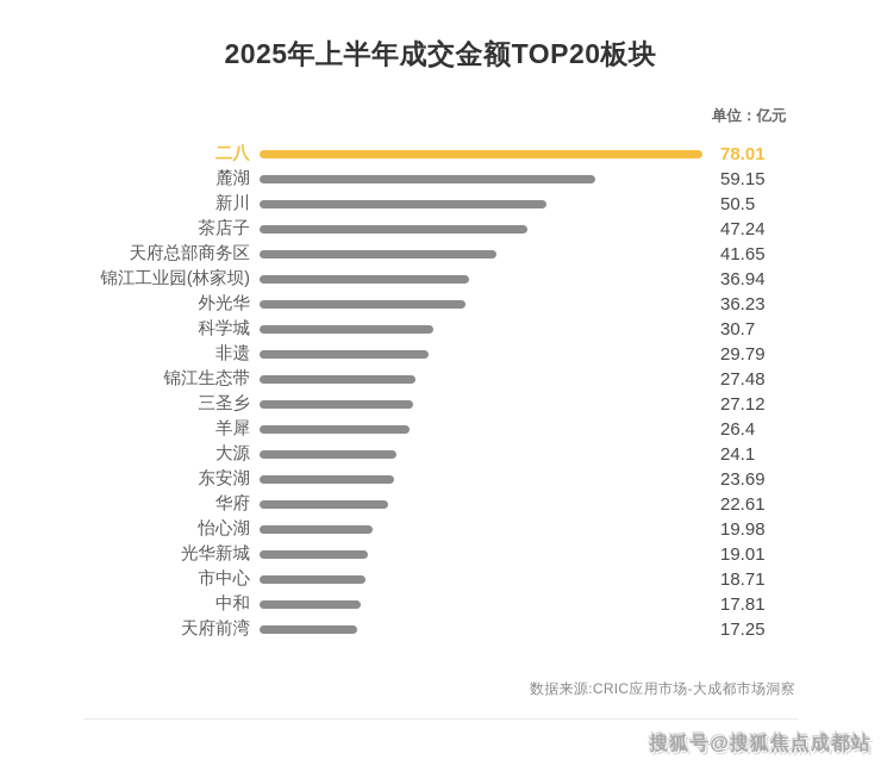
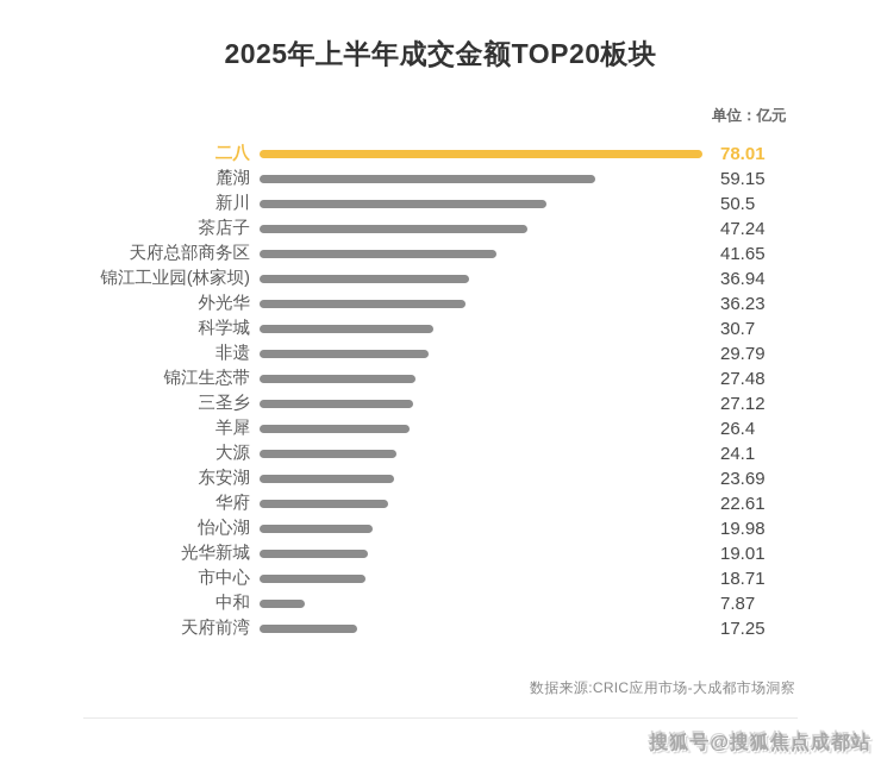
中和: 17.81 -> 7.87
